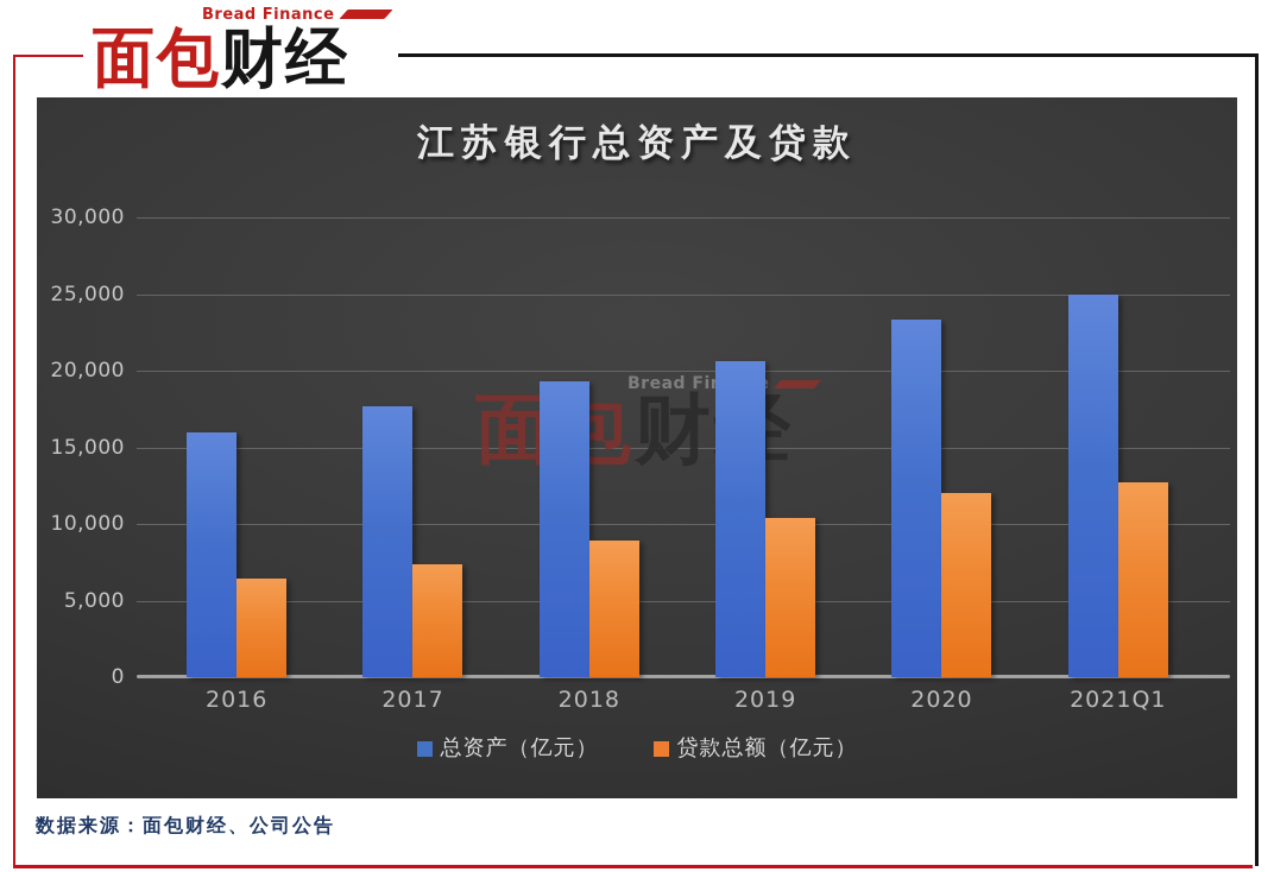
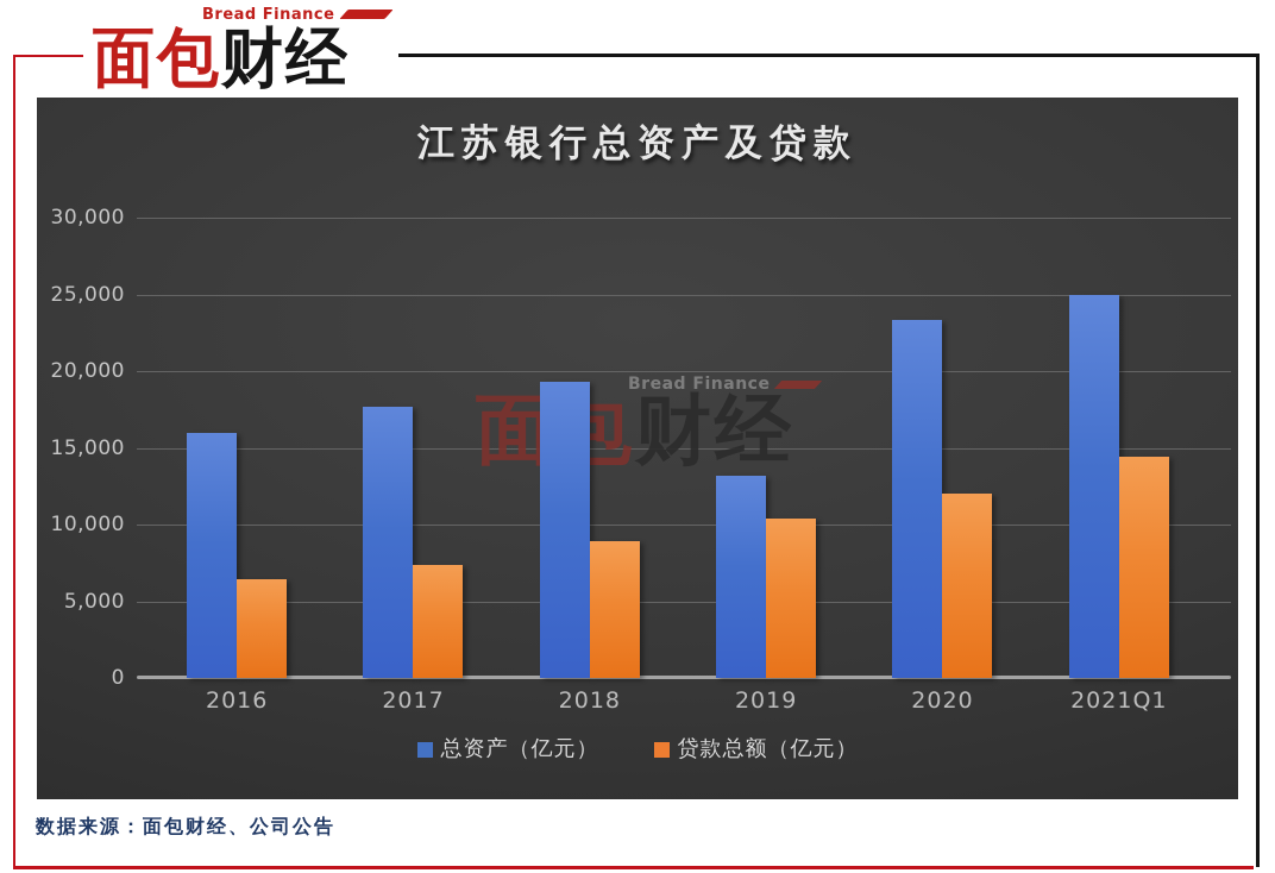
总资产（亿元）/2019: 20600 -> 13200
贷款总额（亿元）/2021Q1: 12700 -> 14400
